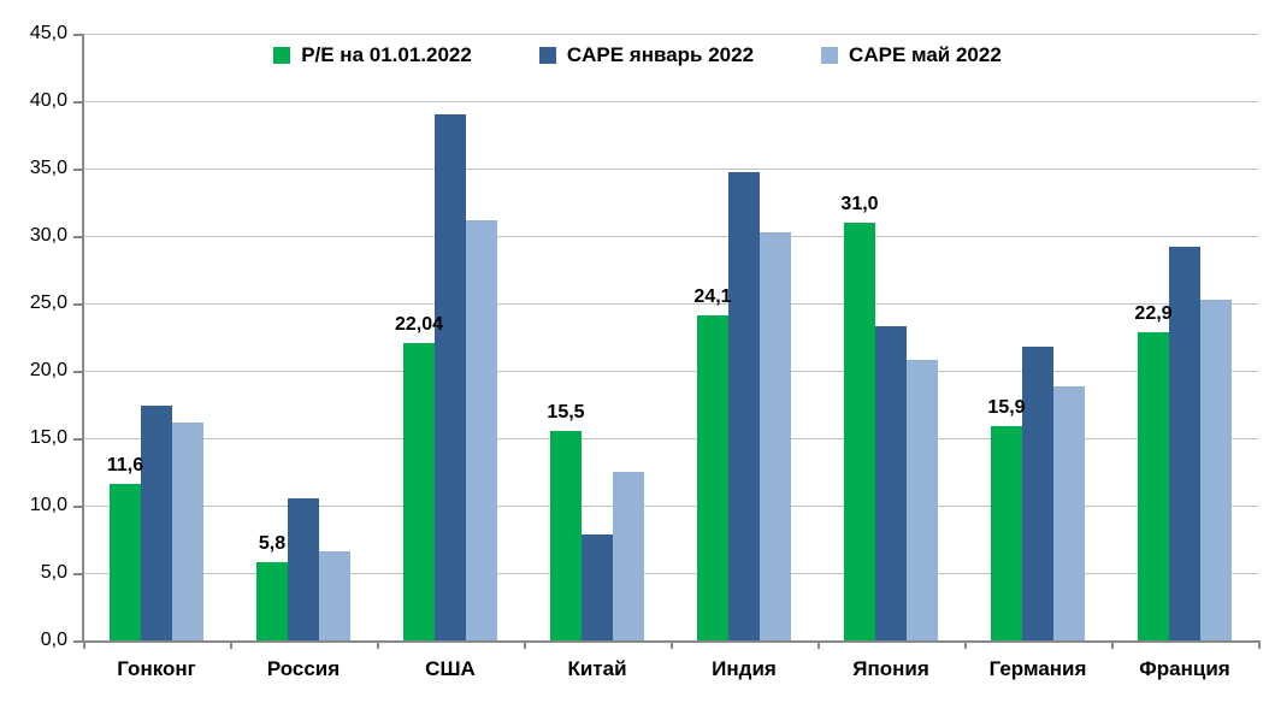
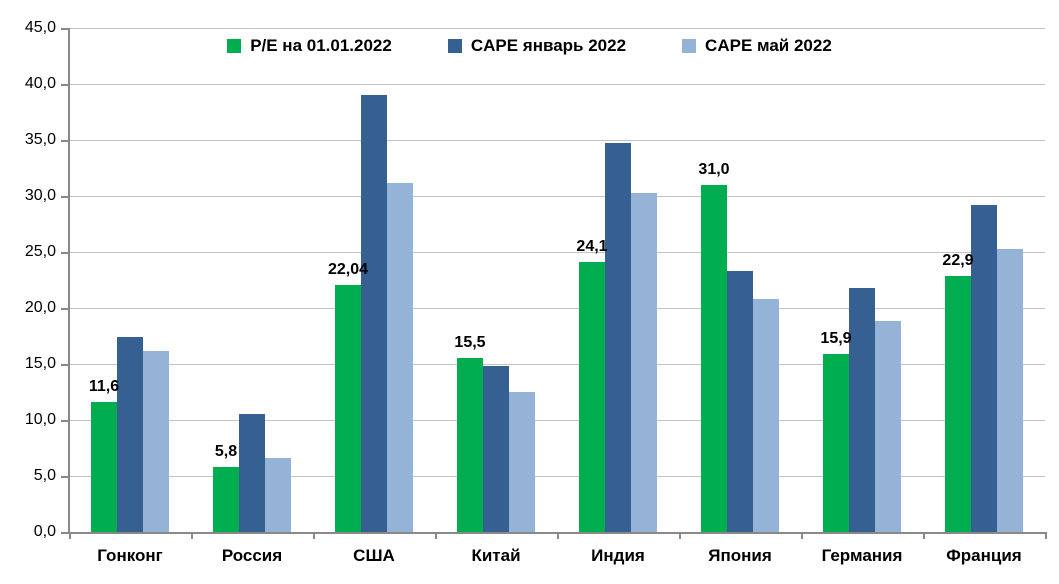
CAPE январь 2022/Китай: 7,9 -> 14,8
